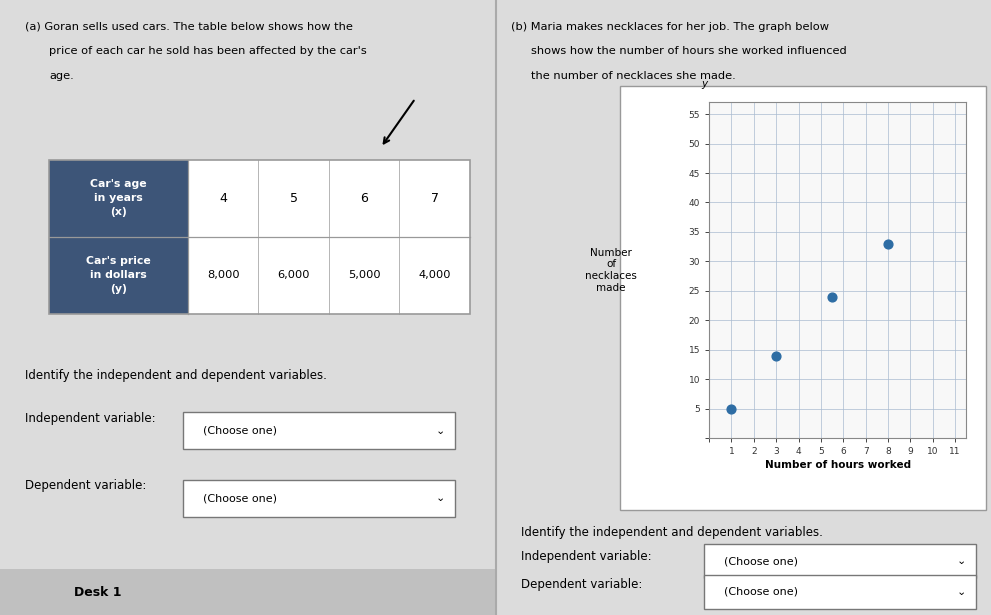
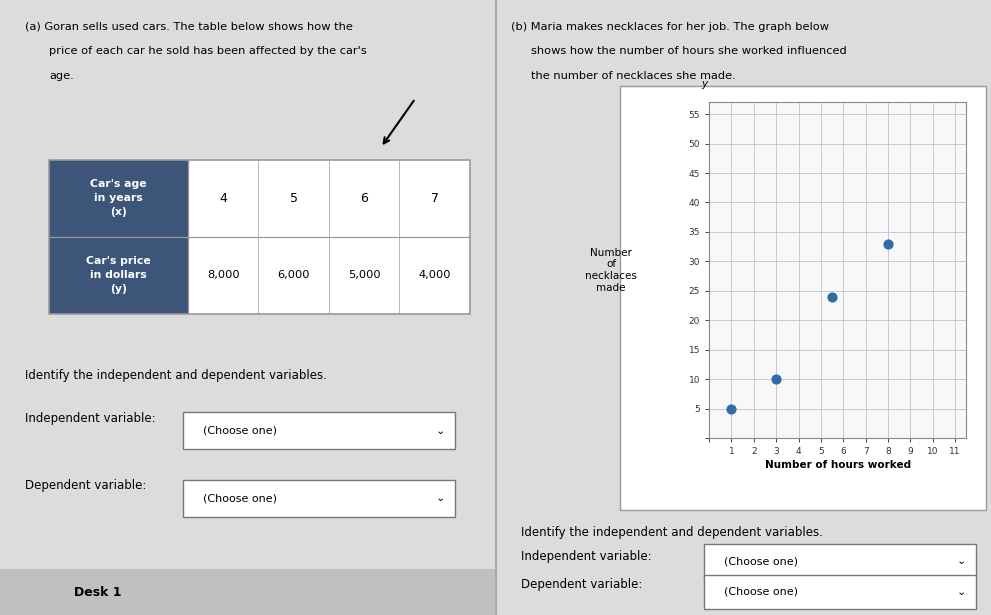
3: 14 -> 10
